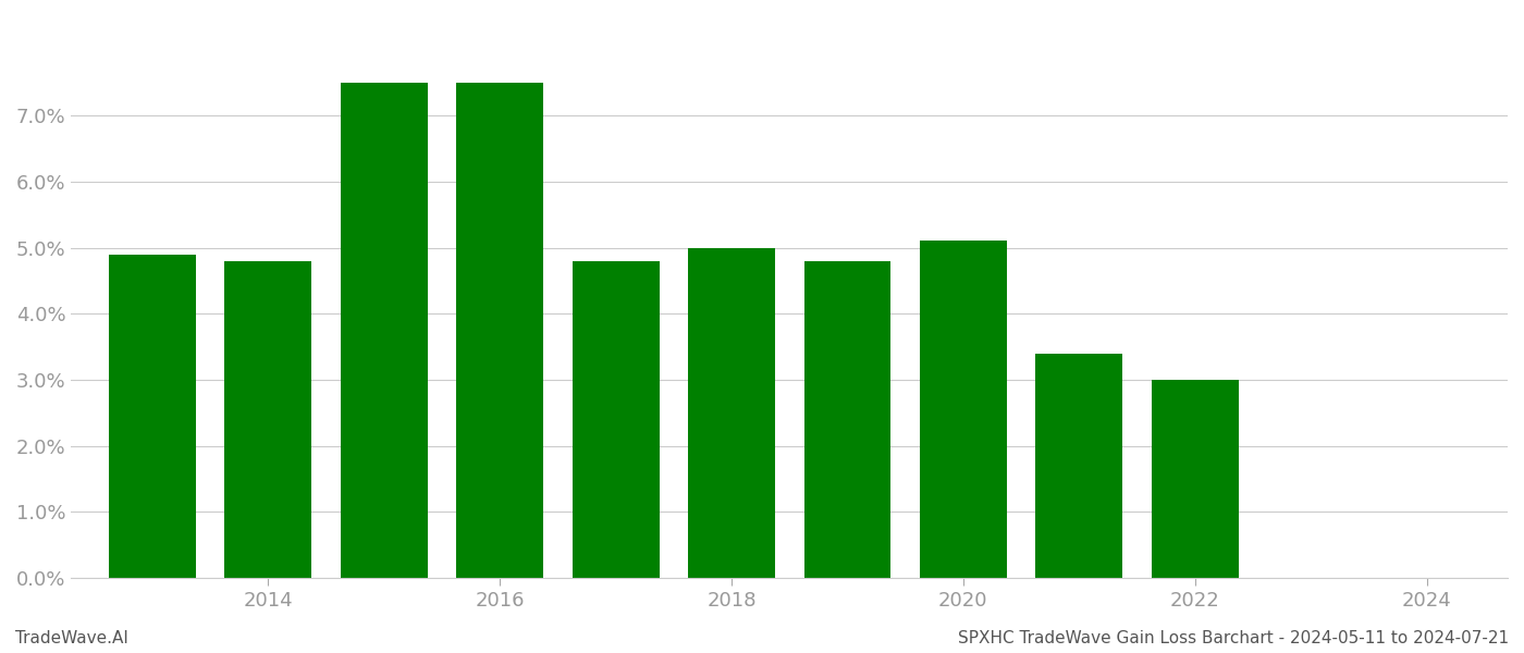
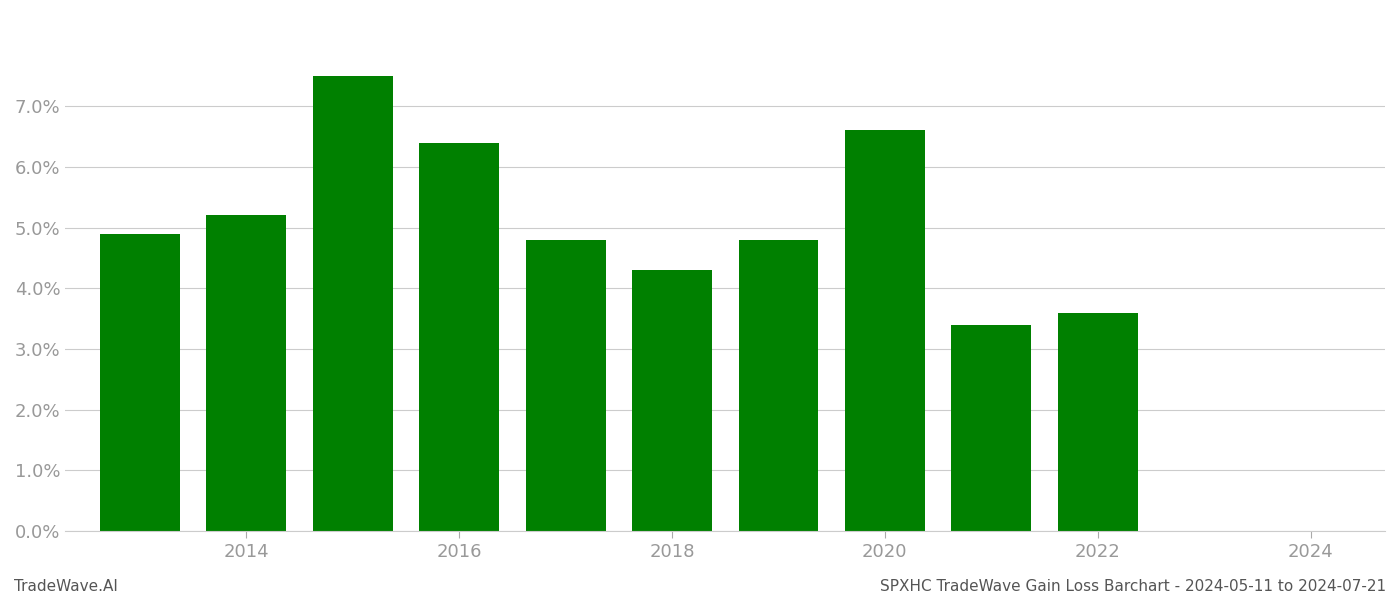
2014: 4.8% -> 5.2%
2016: 7.5% -> 6.4%
2018: 5.0% -> 4.3%
2020: 5.1% -> 6.6%
2022: 3.0% -> 3.6%
